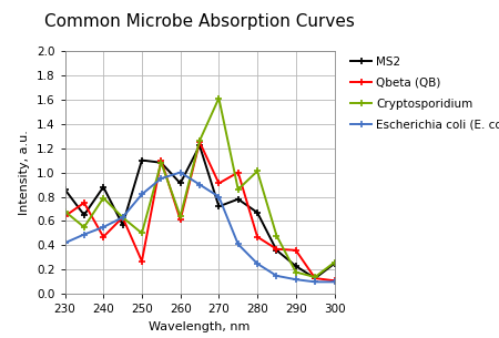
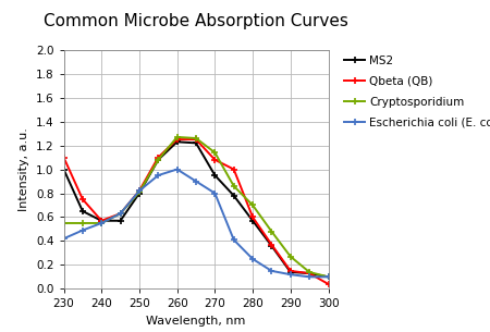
MS2/230: 0.86 -> 1.00
Qbeta (QB)/230: 0.64 -> 1.10
Cryptosporidium/230: 0.68 -> 0.55
MS2/240: 0.88 -> 0.57
Qbeta (QB)/240: 0.47 -> 0.57
Cryptosporidium/240: 0.79 -> 0.55
MS2/250: 1.10 -> 0.80
Qbeta (QB)/250: 0.27 -> 0.82
Cryptosporidium/250: 0.50 -> 0.81
MS2/260: 0.91 -> 1.23
Qbeta (QB)/260: 0.61 -> 1.25
Cryptosporidium/260: 0.64 -> 1.27
MS2/270: 0.72 -> 0.95
Qbeta (QB)/270: 0.91 -> 1.08
Cryptosporidium/270: 1.61 -> 1.14
MS2/280: 0.67 -> 0.57
Qbeta (QB)/280: 0.47 -> 0.60
Cryptosporidium/280: 1.01 -> 0.70
MS2/290: 0.23 -> 0.14
Qbeta (QB)/290: 0.36 -> 0.15
Cryptosporidium/290: 0.18 -> 0.27
MS2/300: 0.25 -> 0.10
Qbeta (QB)/300: 0.11 -> 0.04
Cryptosporidium/300: 0.26 -> 0.10
